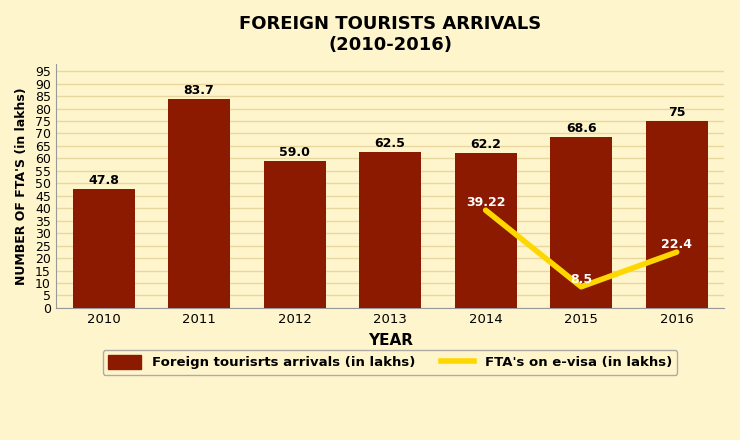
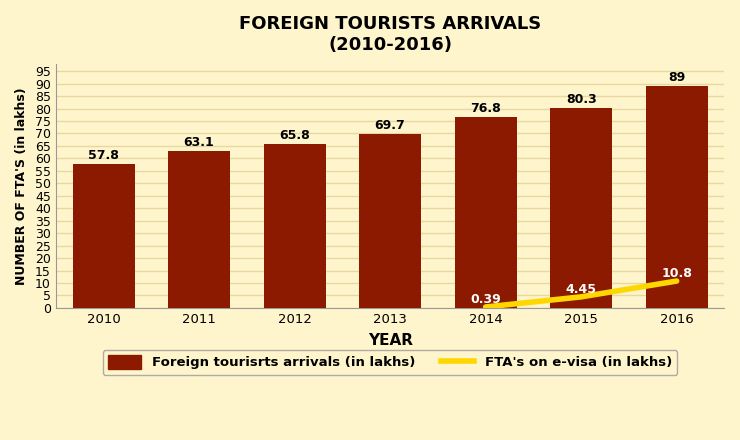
Foreign tourisrts arrivals (in lakhs)/2010: 47.8 -> 57.8
Foreign tourisrts arrivals (in lakhs)/2011: 83.7 -> 63.1
Foreign tourisrts arrivals (in lakhs)/2012: 59.0 -> 65.8
Foreign tourisrts arrivals (in lakhs)/2013: 62.5 -> 69.7
Foreign tourisrts arrivals (in lakhs)/2014: 62.2 -> 76.8
FTA's on e-visa (in lakhs)/2014: 39.22 -> 0.39
Foreign tourisrts arrivals (in lakhs)/2015: 68.6 -> 80.3
FTA's on e-visa (in lakhs)/2015: 8.5 -> 4.45
Foreign tourisrts arrivals (in lakhs)/2016: 75 -> 89
FTA's on e-visa (in lakhs)/2016: 22.4 -> 10.8
